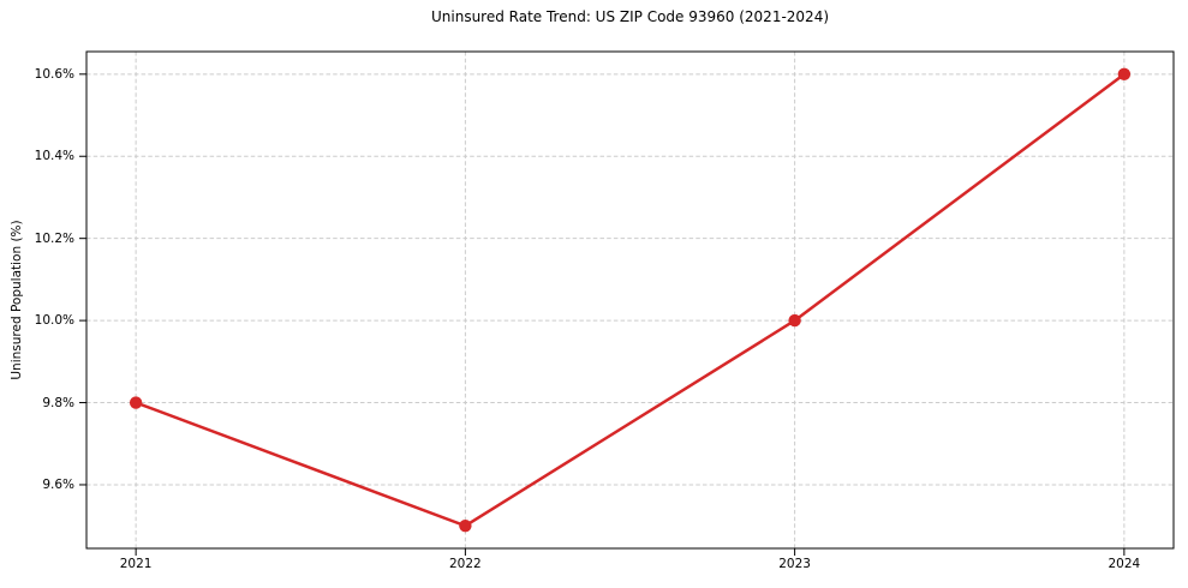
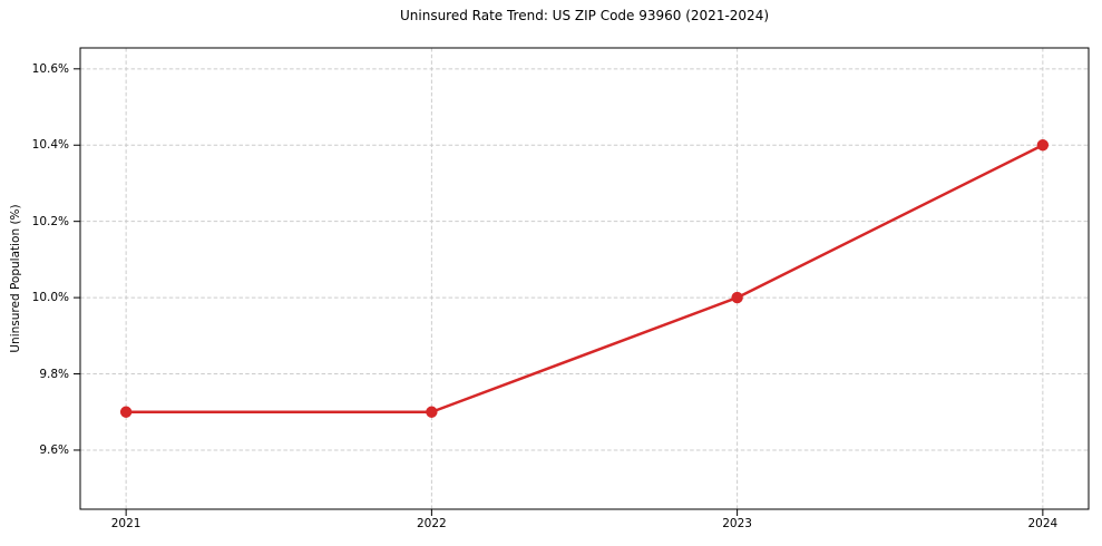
2021: 9.8% -> 9.7%
2022: 9.5% -> 9.7%
2024: 10.6% -> 10.4%
